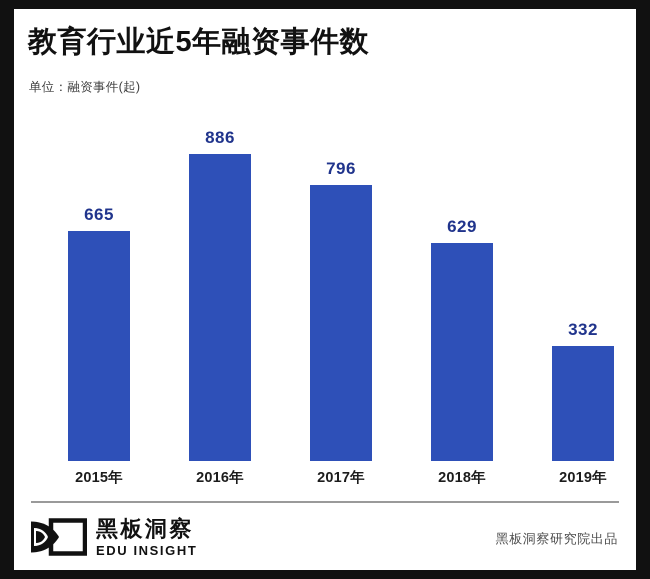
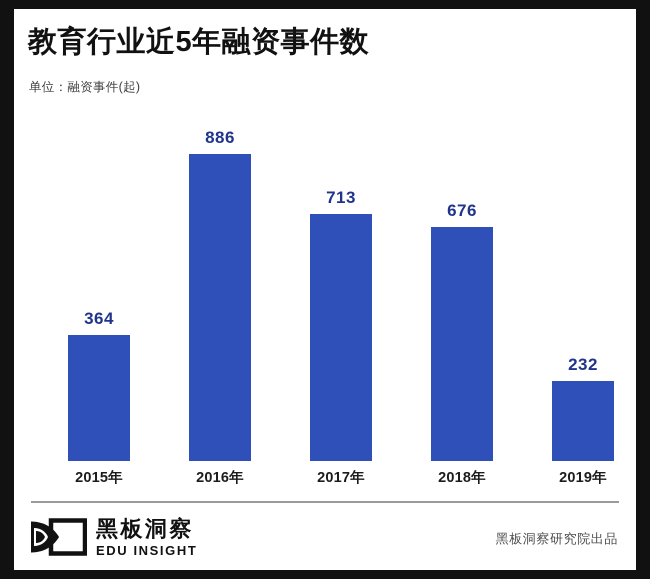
2015年: 665 -> 364
2017年: 796 -> 713
2018年: 629 -> 676
2019年: 332 -> 232
